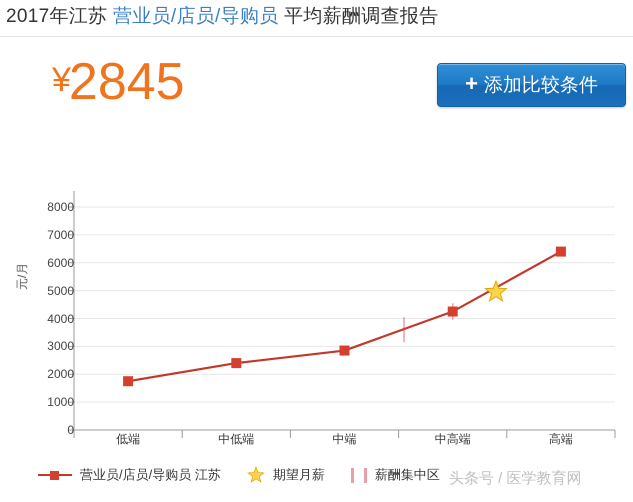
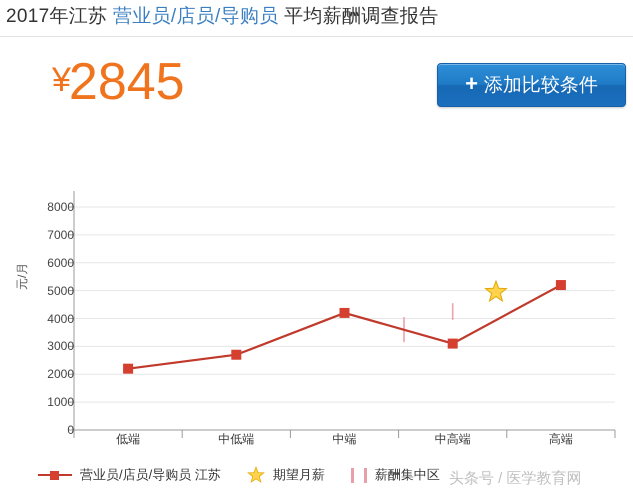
低端: 1800 -> 2200
中低端: 2400 -> 2700
中端: 2800 -> 4200
中高端: 4200 -> 3100
高端: 6400 -> 5200
